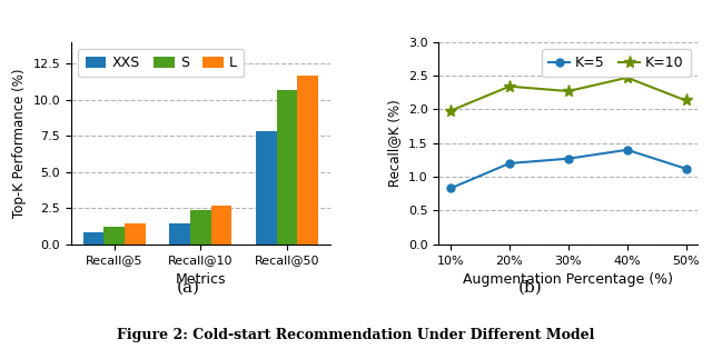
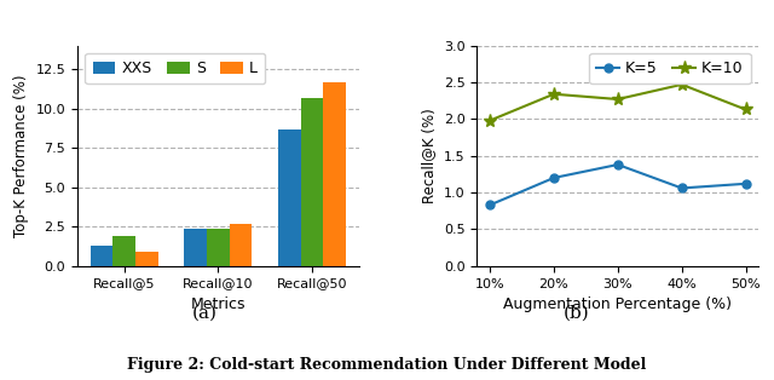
XXS/Recall@5: 0.8 -> 1.3
S/Recall@5: 1.2 -> 1.9
L/Recall@5: 1.4 -> 0.9
XXS/Recall@10: 1.4 -> 2.4
XXS/Recall@50: 7.8 -> 8.7
K=5/30%: 1.27 -> 1.38
K=5/40%: 1.40 -> 1.06
